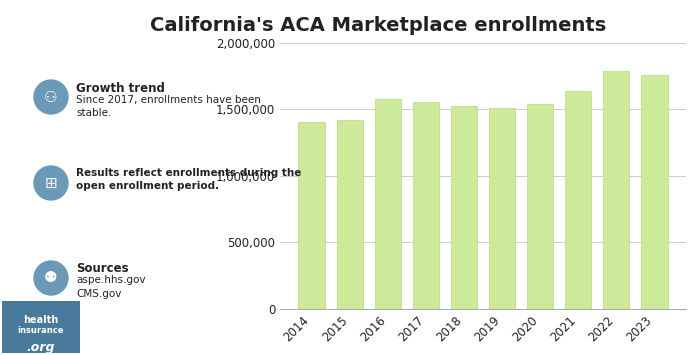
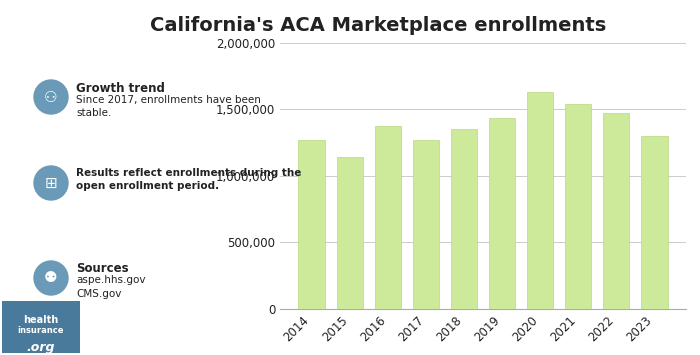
2014: 1,400,000 -> 1,270,000
2015: 1,420,000 -> 1,140,000
2016: 1,580,000 -> 1,370,000
2017: 1,560,000 -> 1,270,000
2018: 1,520,000 -> 1,350,000
2019: 1,510,000 -> 1,430,000
2020: 1,540,000 -> 1,630,000
2021: 1,640,000 -> 1,540,000
2022: 1,790,000 -> 1,470,000
2023: 1,760,000 -> 1,300,000
